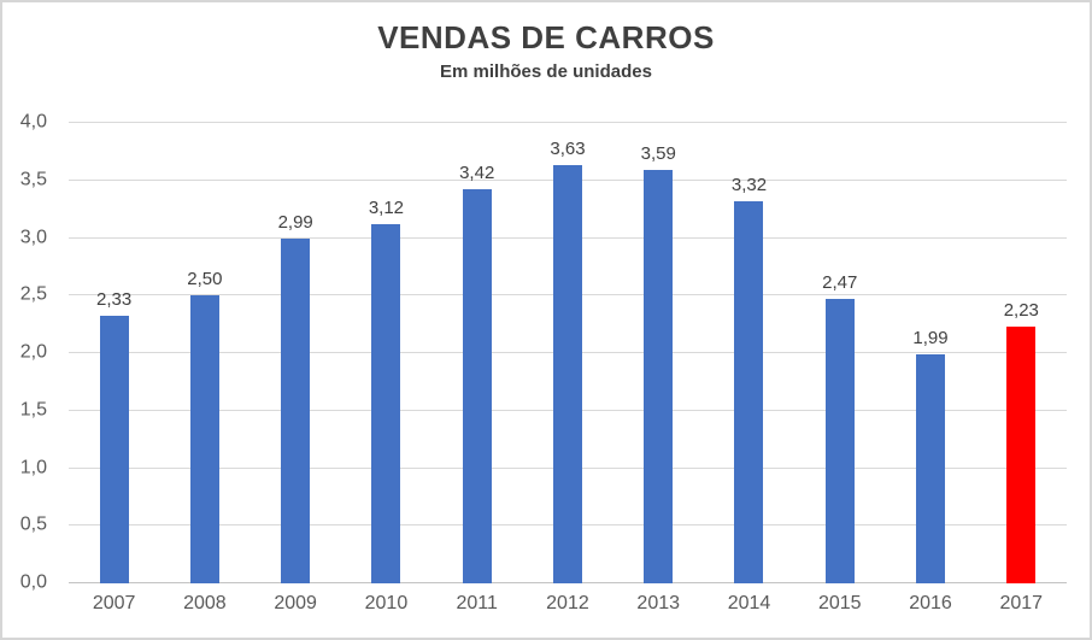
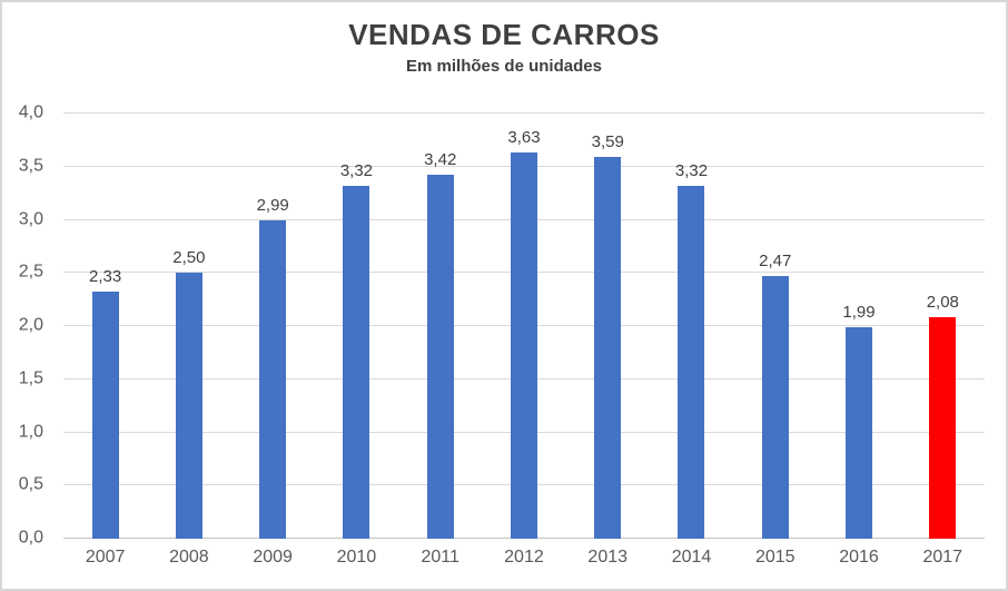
2010: 3,12 -> 3,32
2017: 2,23 -> 2,08
